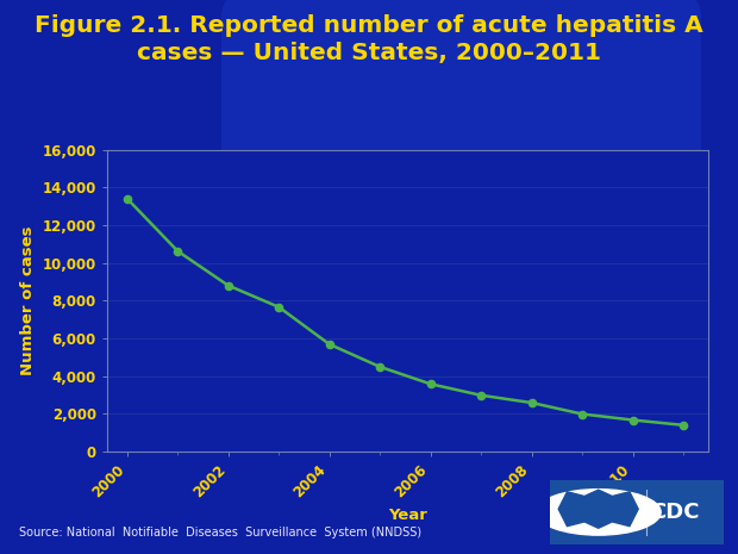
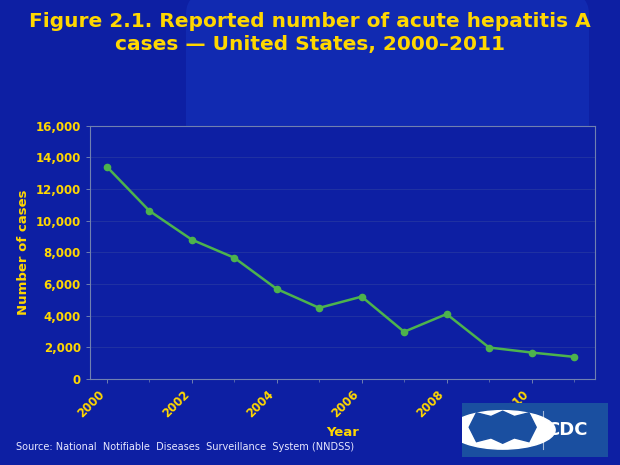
2006: 3,600 -> 5,200
2008: 2,600 -> 4,100
